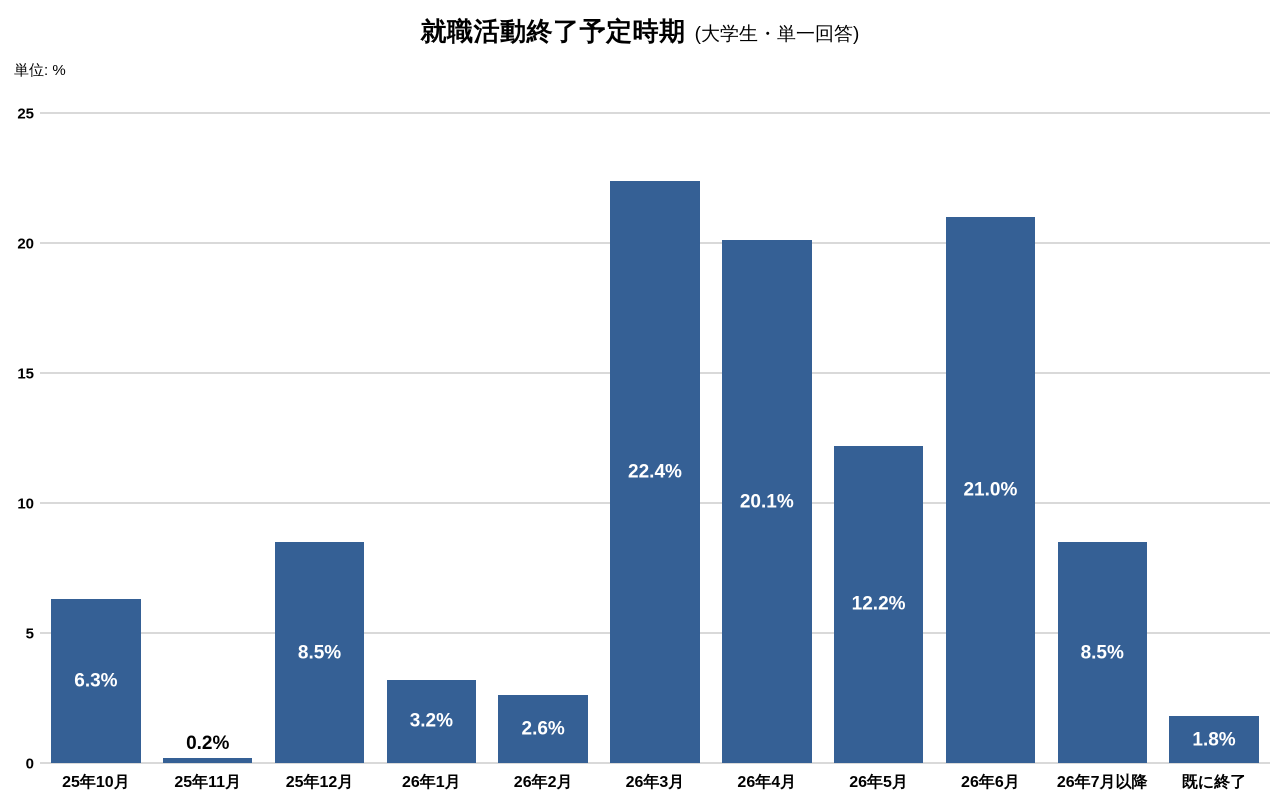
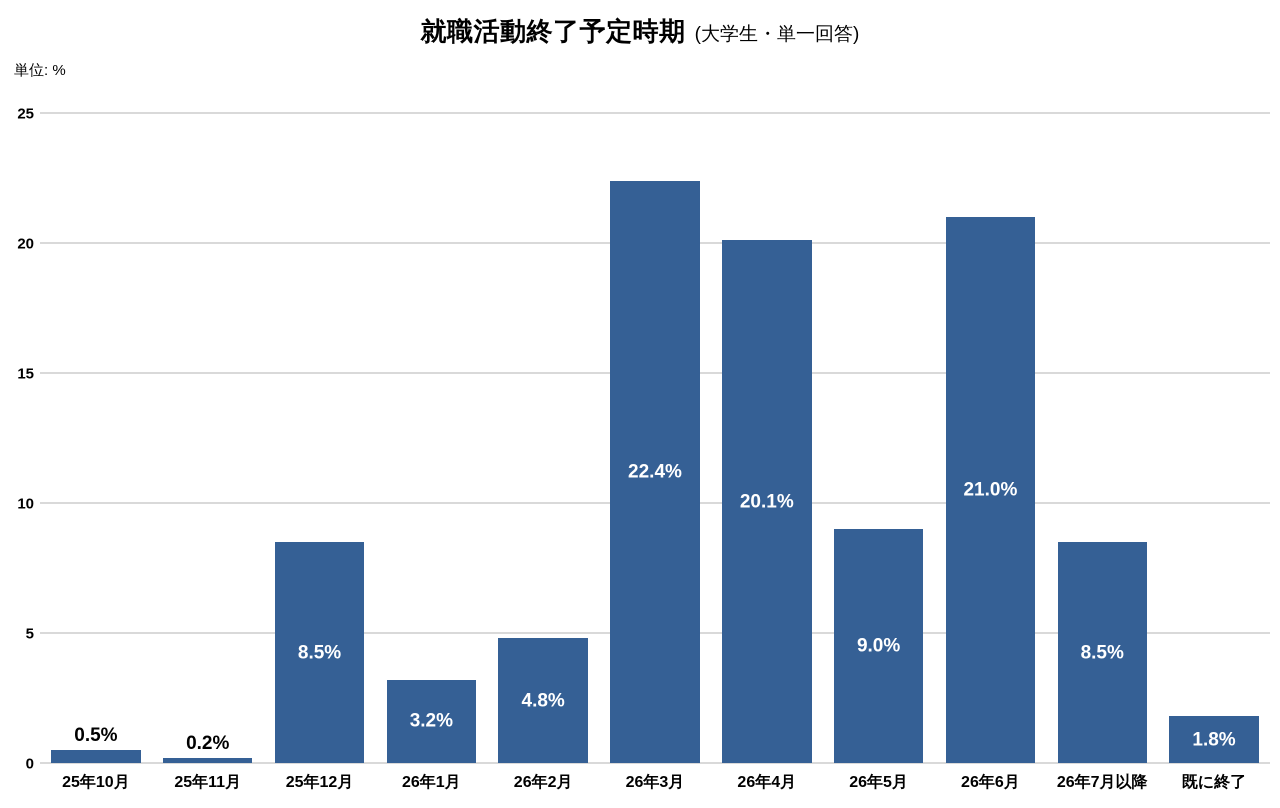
25年10月: 6.3% -> 0.5%
26年2月: 2.6% -> 4.8%
26年5月: 12.2% -> 9.0%
